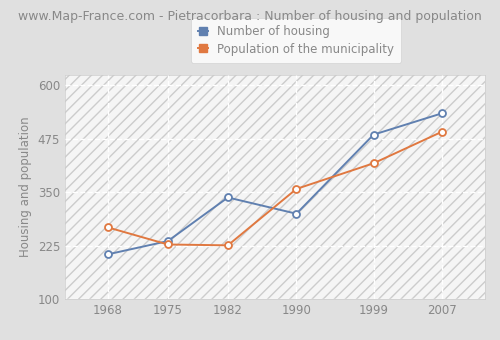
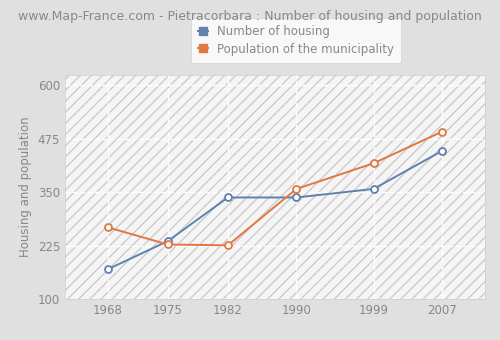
Number of housing/1968: 205 -> 170
Number of housing/1990: 300 -> 338
Number of housing/1999: 485 -> 358
Number of housing/2007: 535 -> 447
